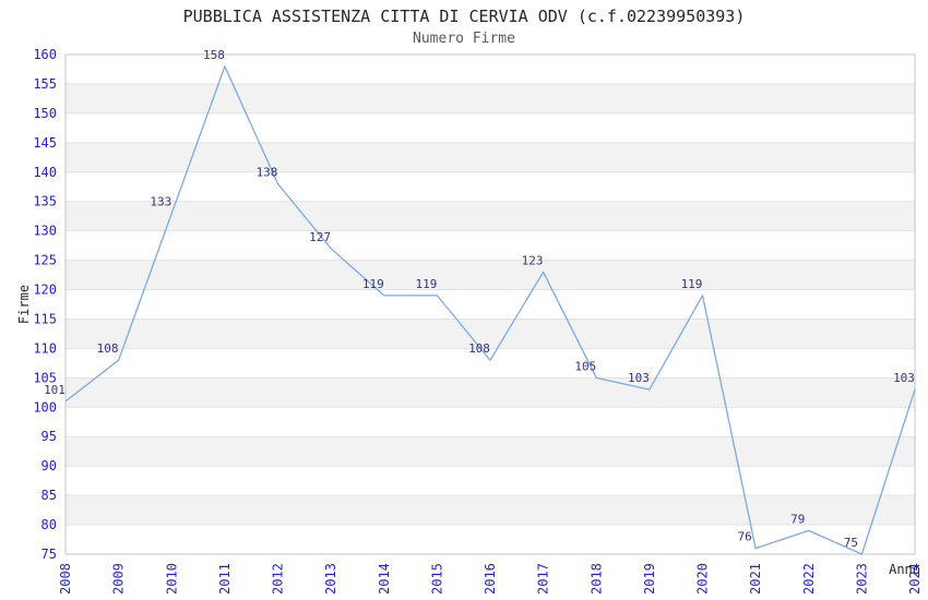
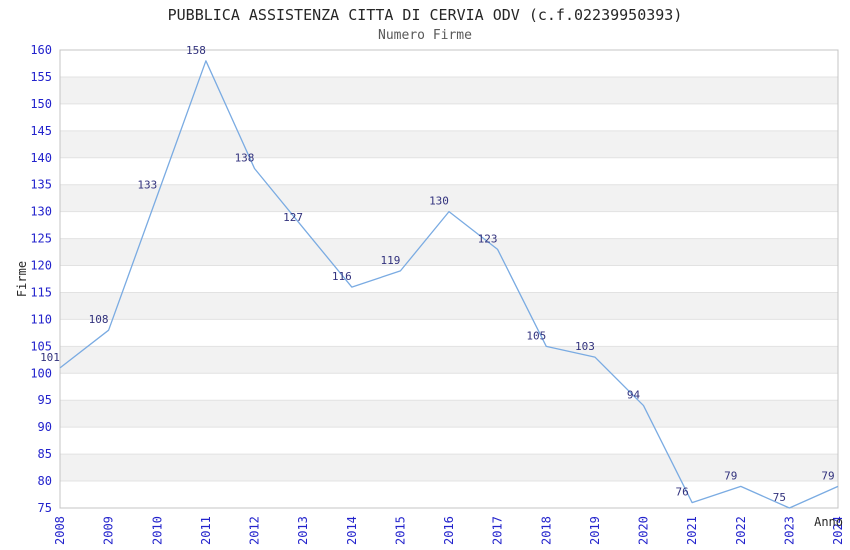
2014: 119 -> 116
2016: 108 -> 130
2020: 119 -> 94
2024: 103 -> 79
